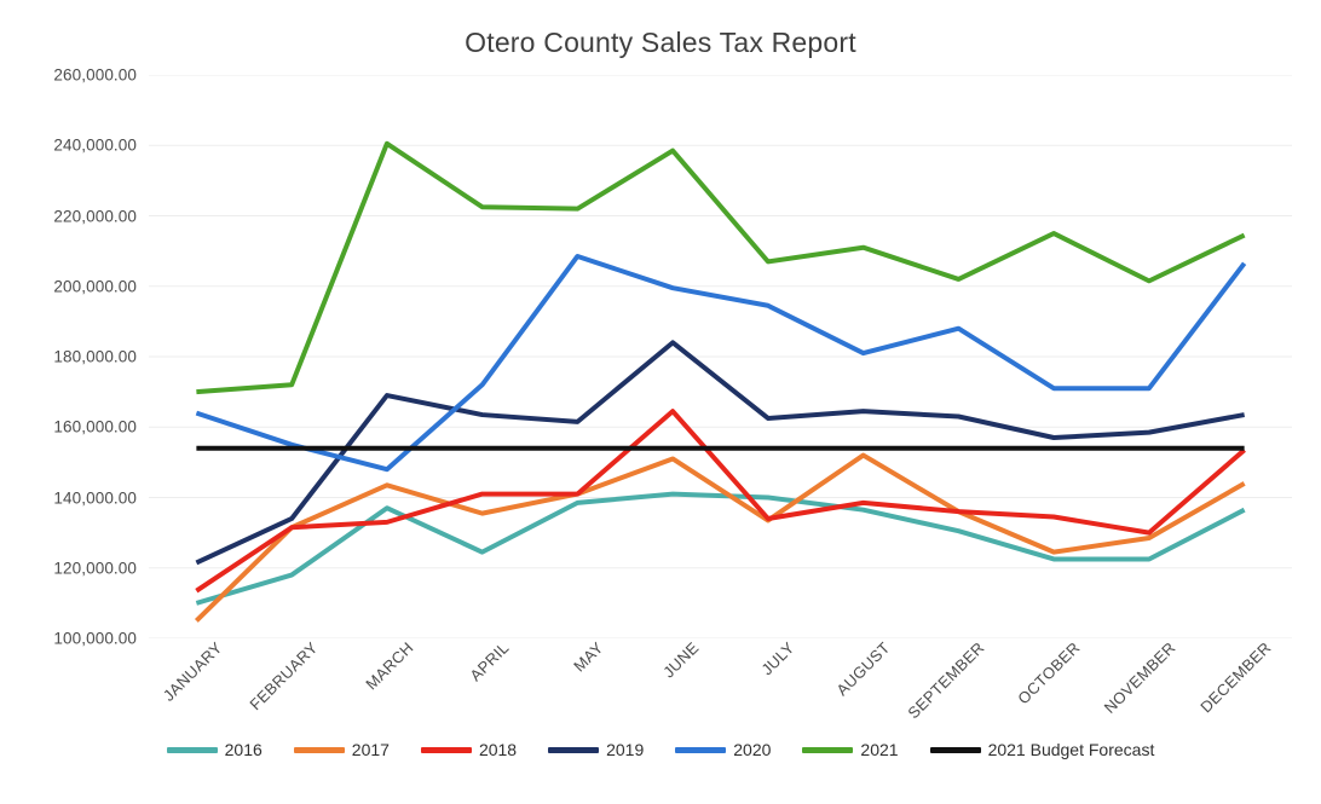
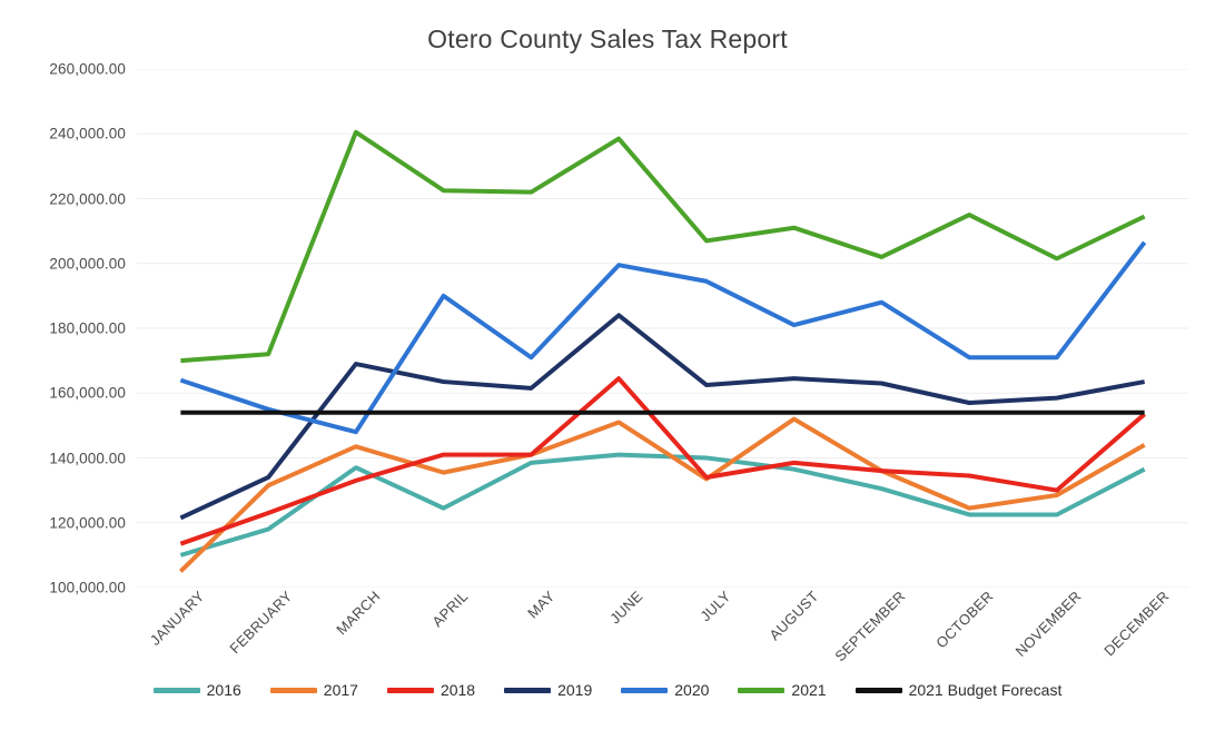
2018/FEBRUARY: 132000 -> 123000
2020/APRIL: 172000 -> 190000
2020/MAY: 208000 -> 171000
